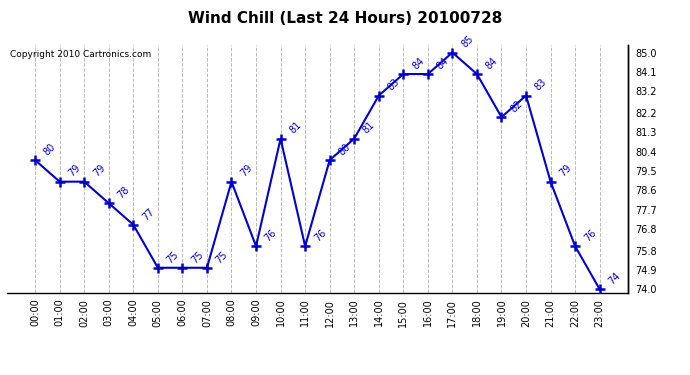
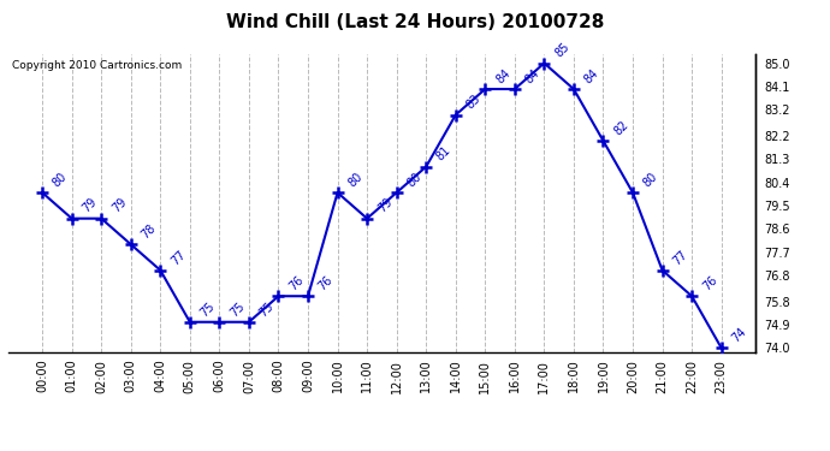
08:00: 79 -> 76
10:00: 81 -> 80
11:00: 76 -> 79
20:00: 83 -> 80
21:00: 79 -> 77
